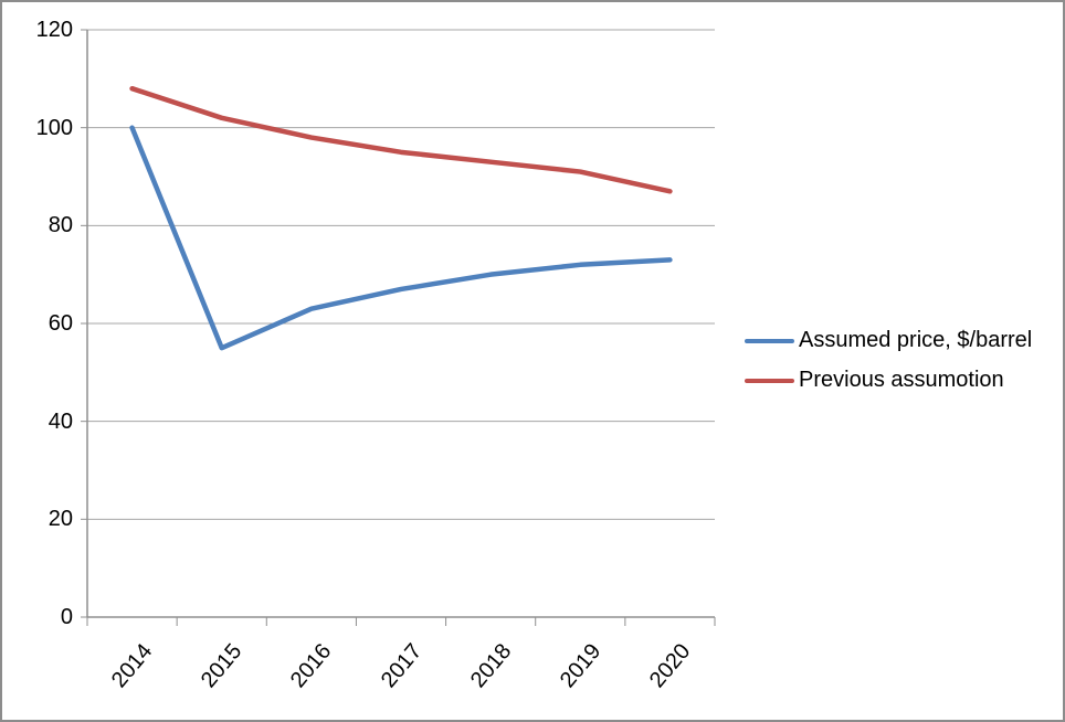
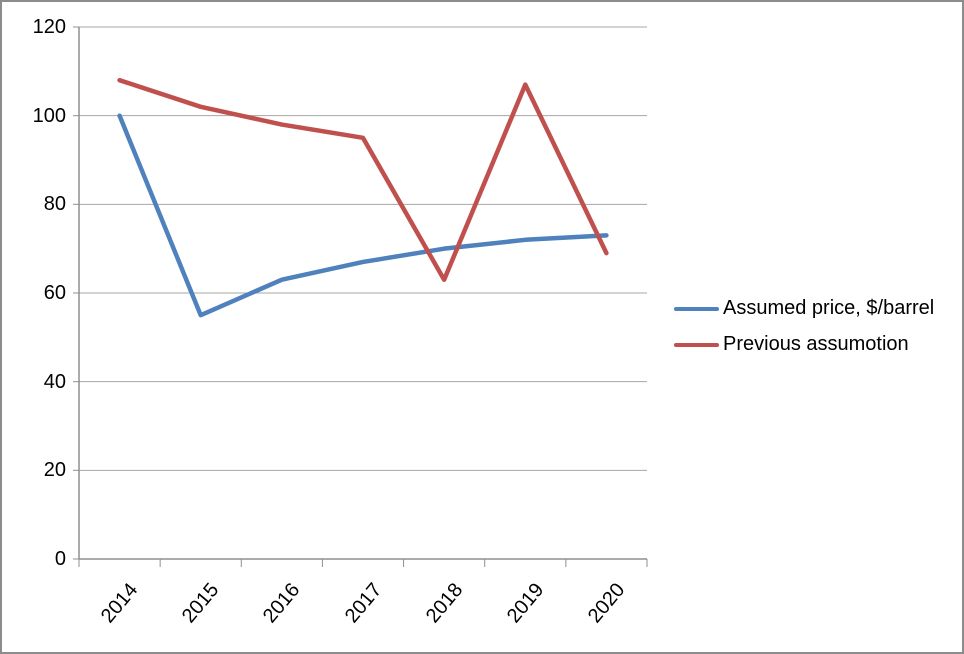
Previous assumotion/2018: 93 -> 63
Previous assumotion/2019: 91 -> 107
Previous assumotion/2020: 87 -> 69
